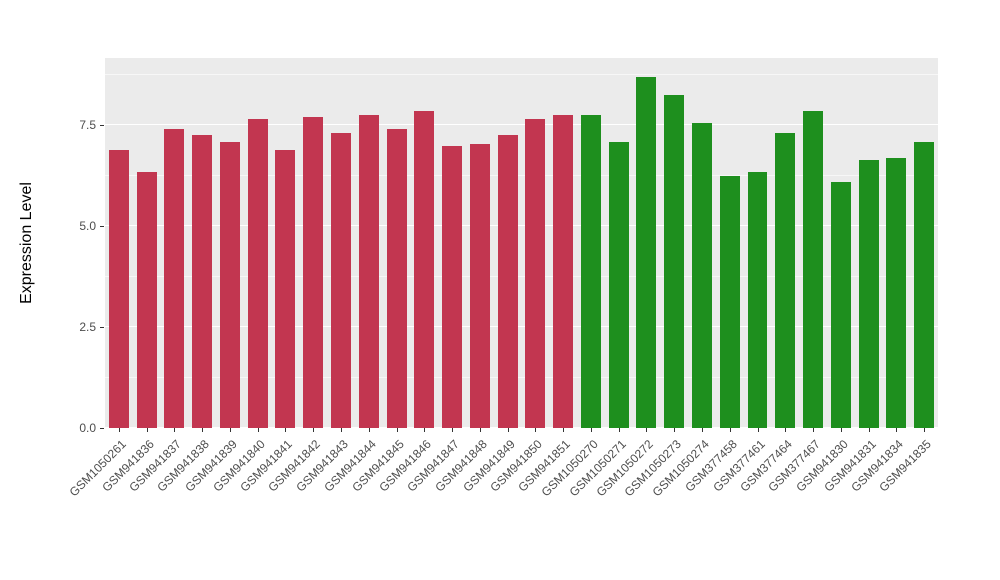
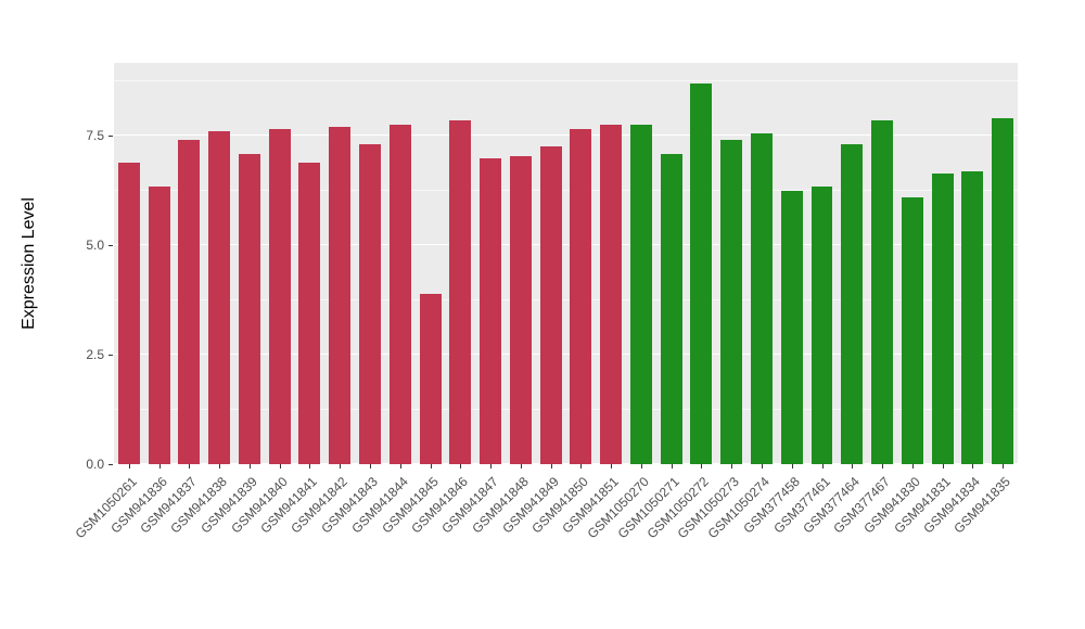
GSM941838: 7.2 -> 7.6
GSM941845: 7.4 -> 3.9
GSM1050273: 8.2 -> 7.4
GSM941835: 7.1 -> 7.9
